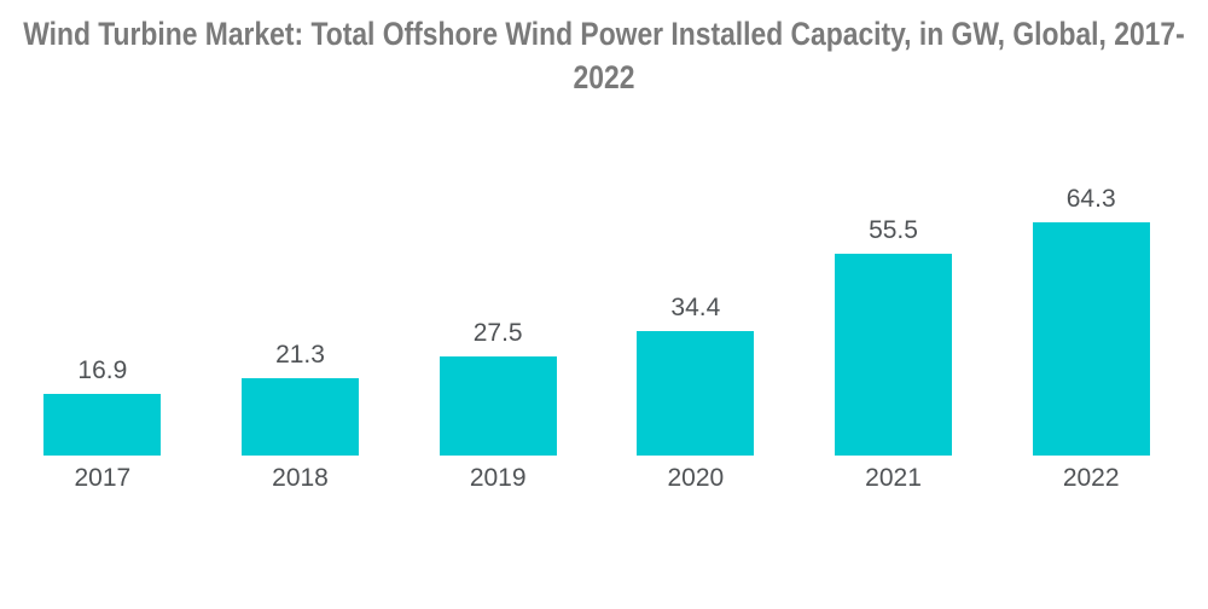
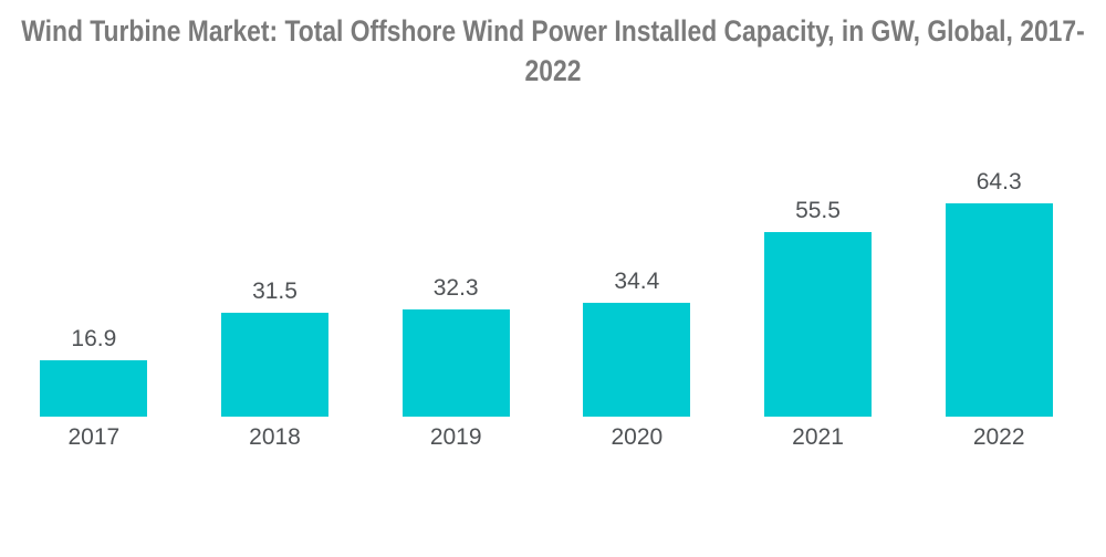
2018: 21.3 -> 31.5
2019: 27.5 -> 32.3
